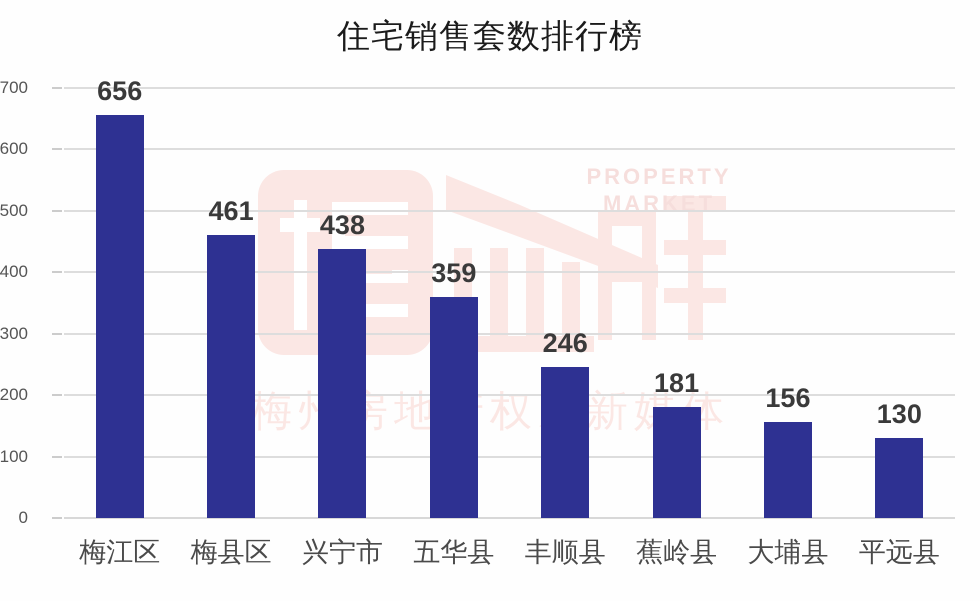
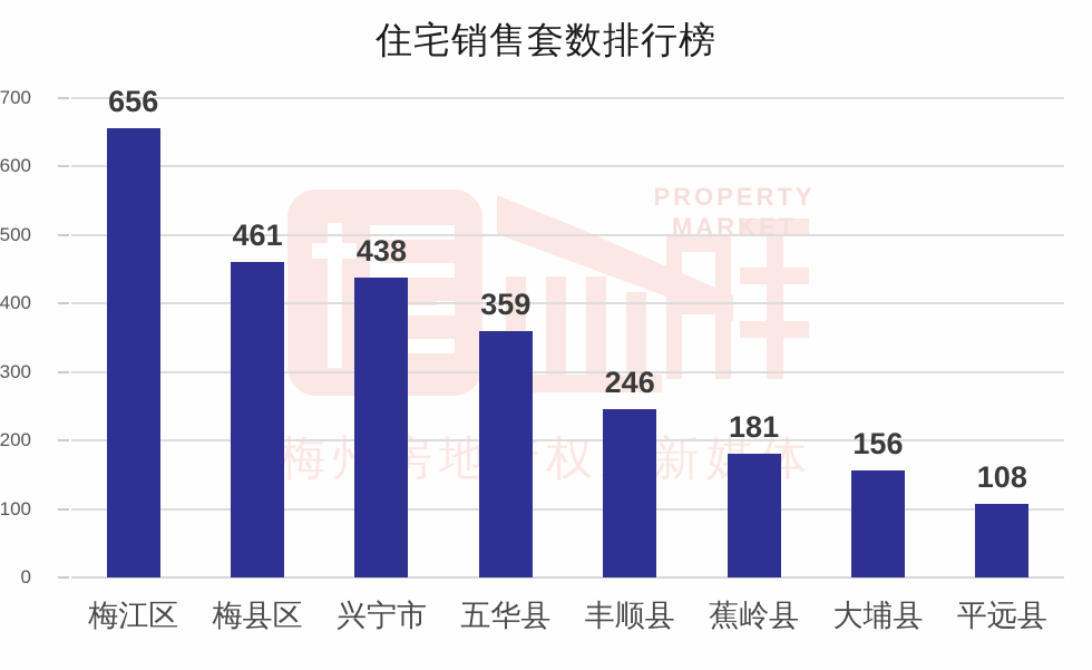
平远县: 130 -> 108
